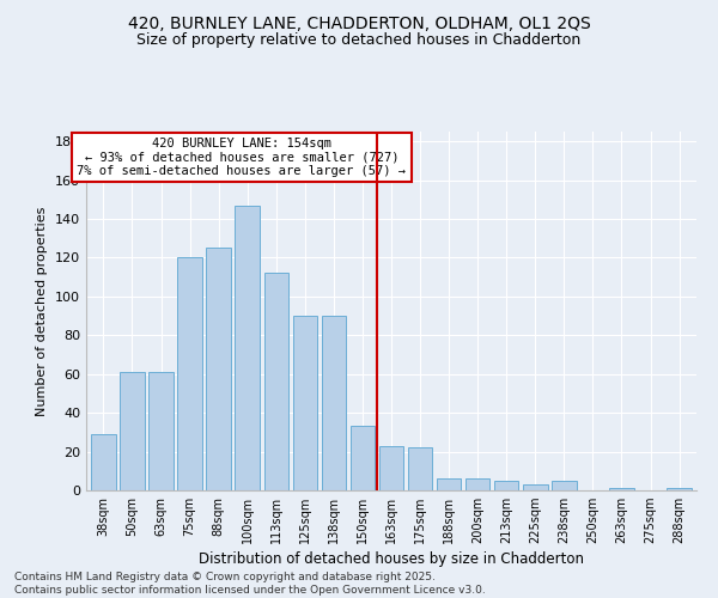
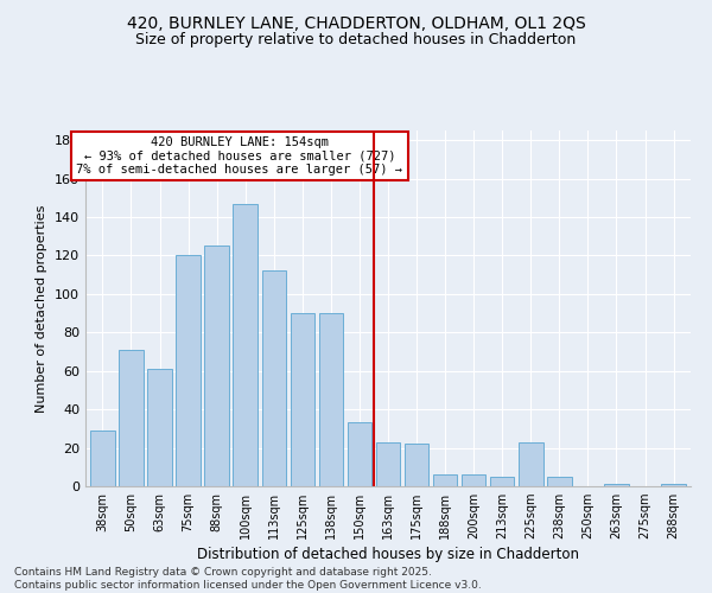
50sqm: 61 -> 71
225sqm: 3 -> 23
